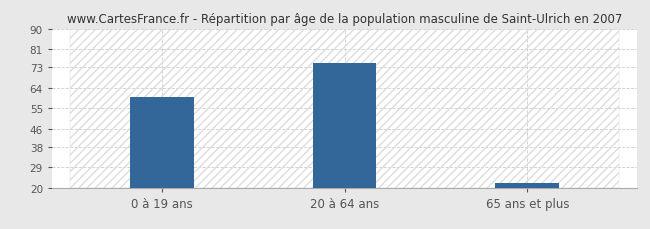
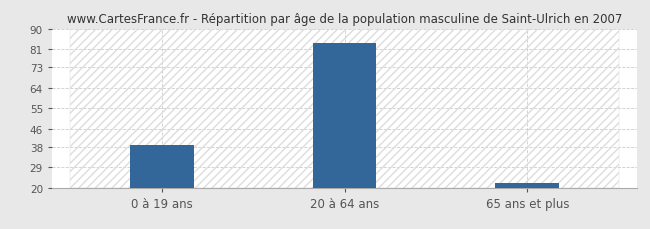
0 à 19 ans: 60 -> 39
20 à 64 ans: 75 -> 84
